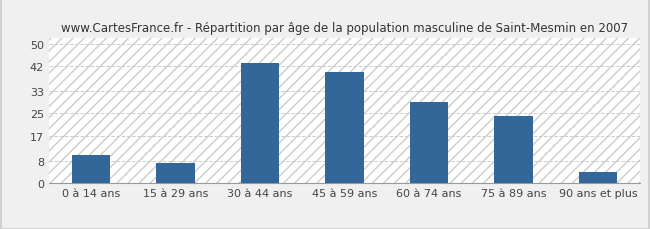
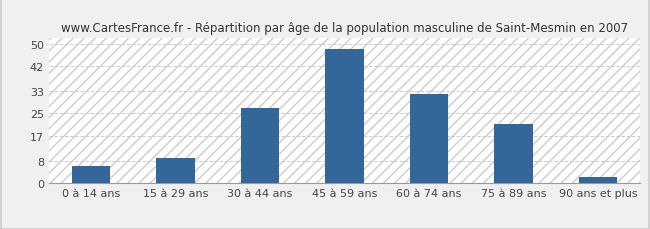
0 à 14 ans: 10 -> 6
15 à 29 ans: 7 -> 9
30 à 44 ans: 43 -> 27
45 à 59 ans: 40 -> 48
60 à 74 ans: 29 -> 32
75 à 89 ans: 24 -> 21
90 ans et plus: 4 -> 2
